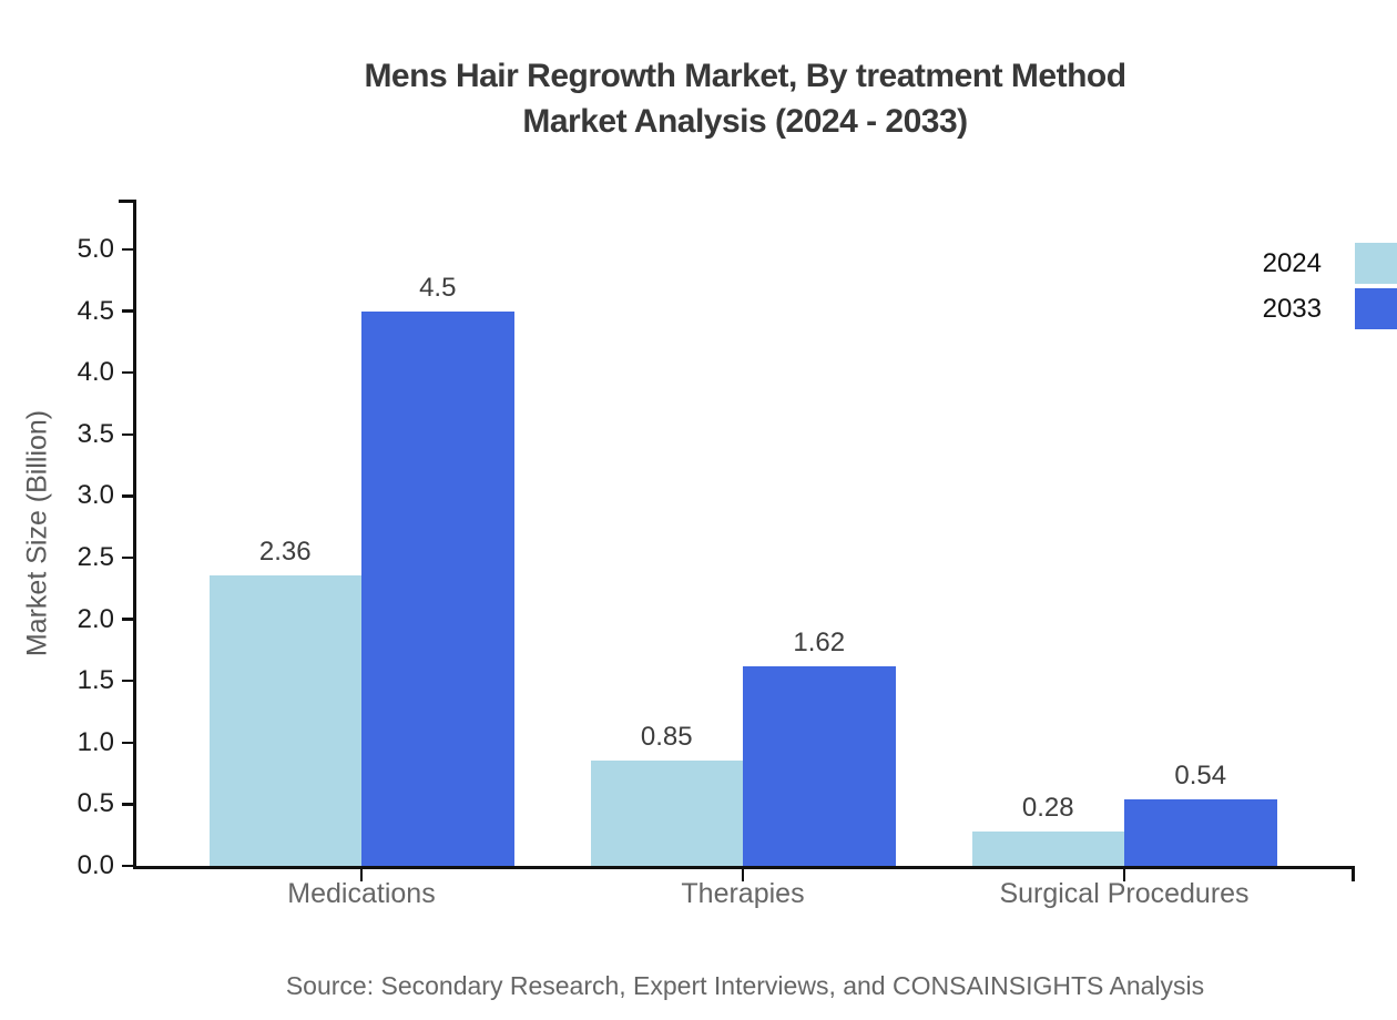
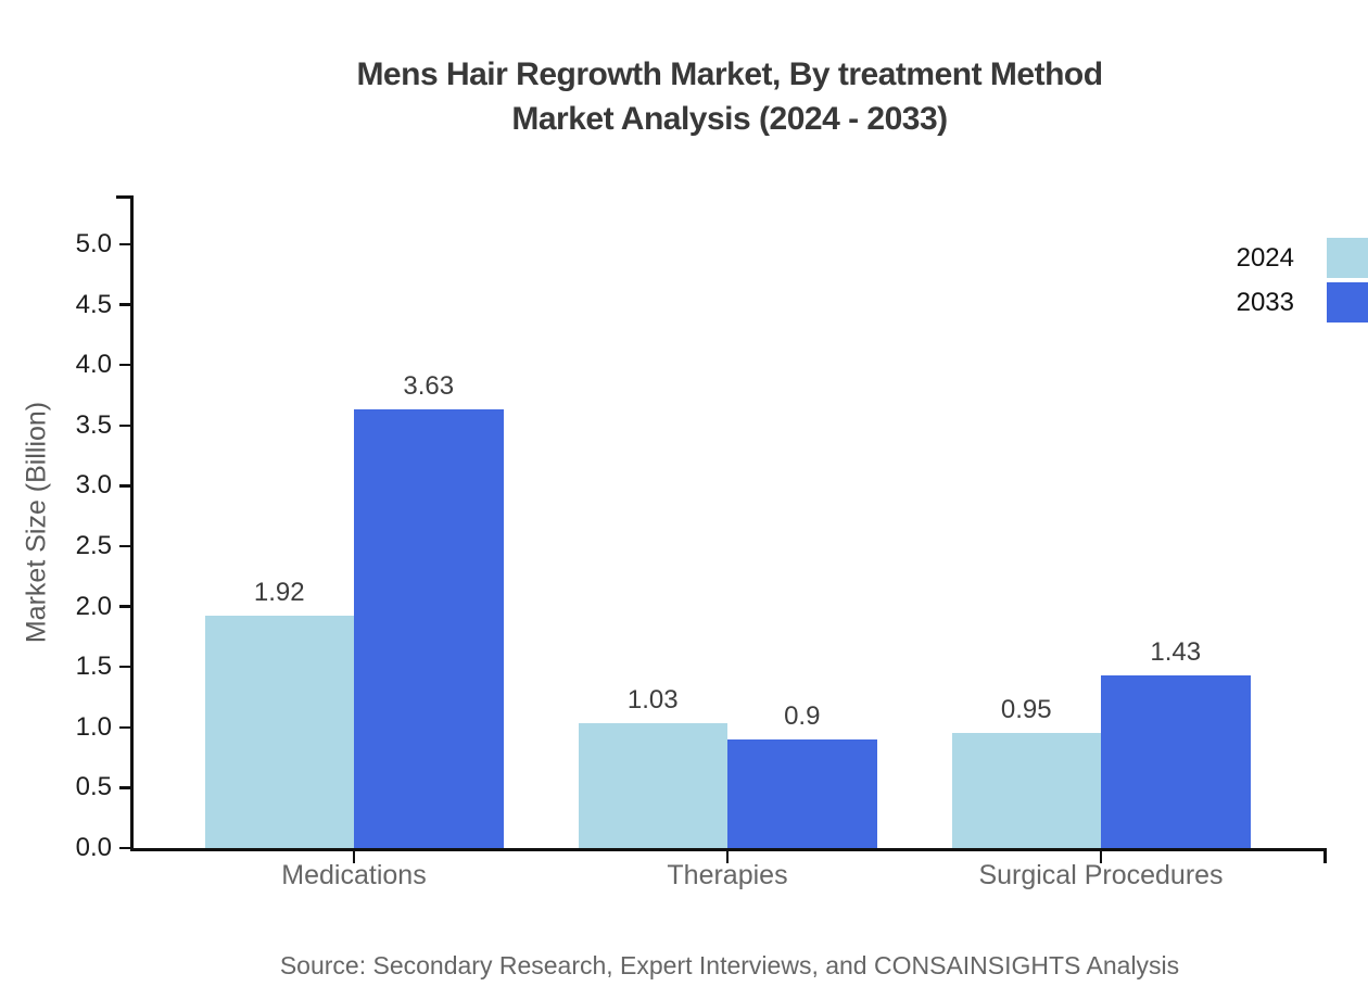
2024/Medications: 2.36 -> 1.92
2033/Medications: 4.5 -> 3.63
2024/Therapies: 0.85 -> 1.03
2033/Therapies: 1.62 -> 0.9
2024/Surgical Procedures: 0.28 -> 0.95
2033/Surgical Procedures: 0.54 -> 1.43
